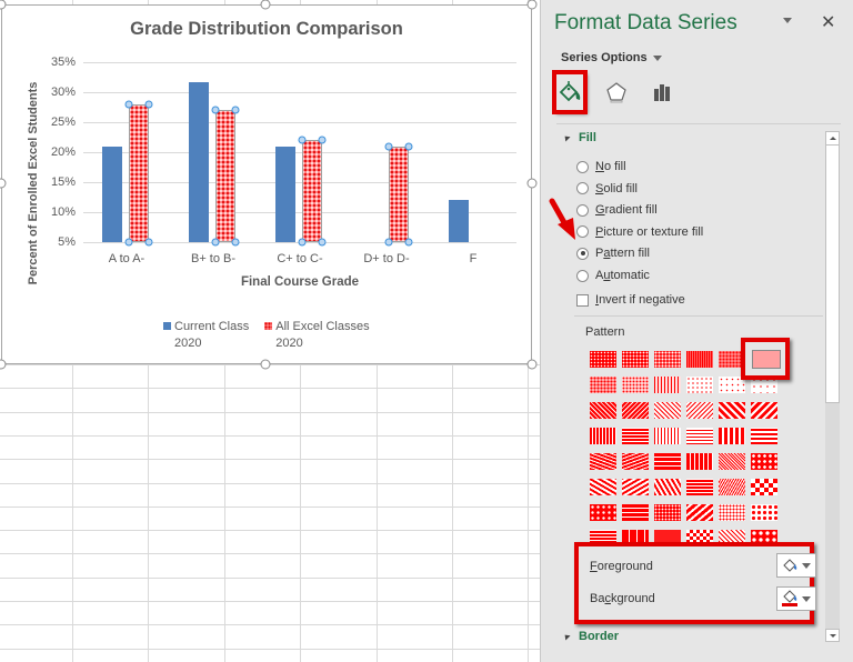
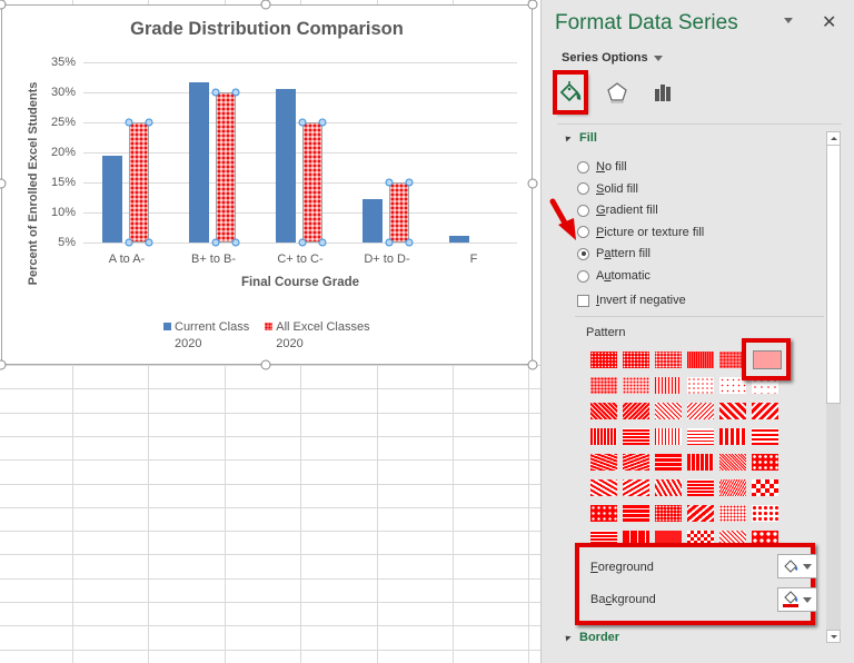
Current Class 2020/A to A-: 21% -> 20%
All Excel Classes 2020/A to A-: 28% -> 25%
All Excel Classes 2020/B+ to B-: 27% -> 30%
Current Class 2020/C+ to C-: 21% -> 30%
All Excel Classes 2020/C+ to C-: 22% -> 25%
Current Class 2020/D+ to D-: 2% -> 12%
All Excel Classes 2020/D+ to D-: 21% -> 15%
Current Class 2020/F: 12% -> 6%
